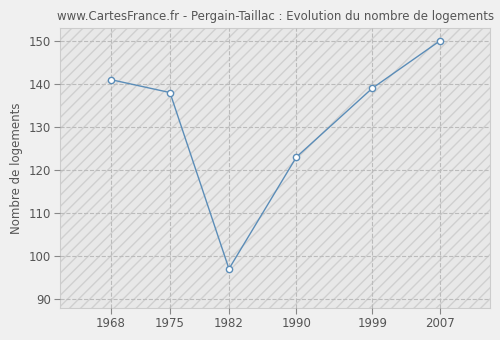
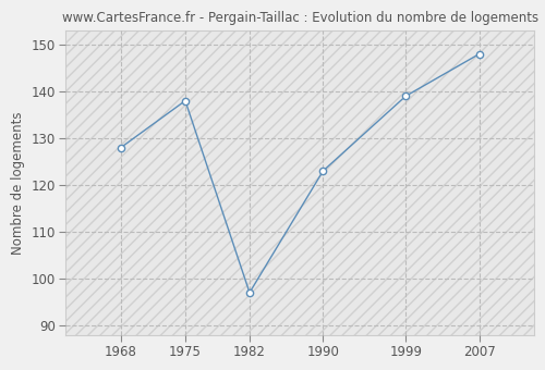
1968: 141 -> 128
2007: 150 -> 148
